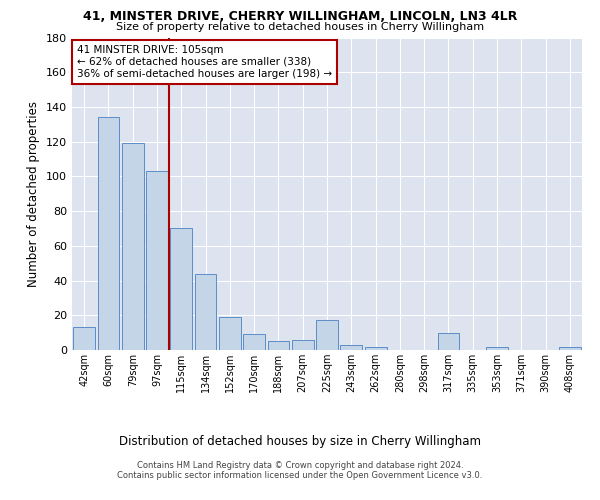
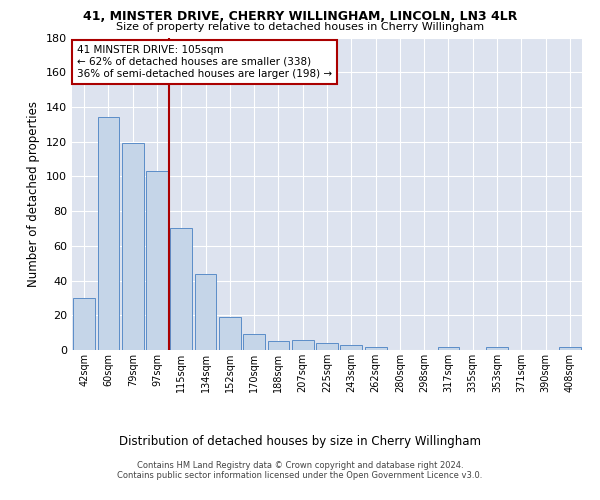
42sqm: 13 -> 30
225sqm: 17 -> 4
317sqm: 10 -> 2
